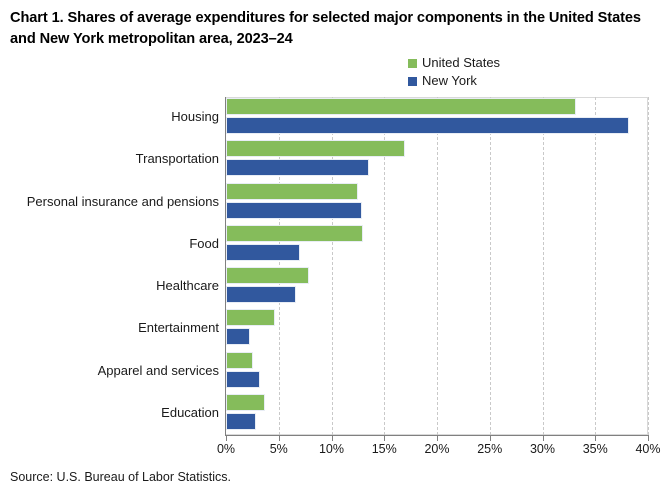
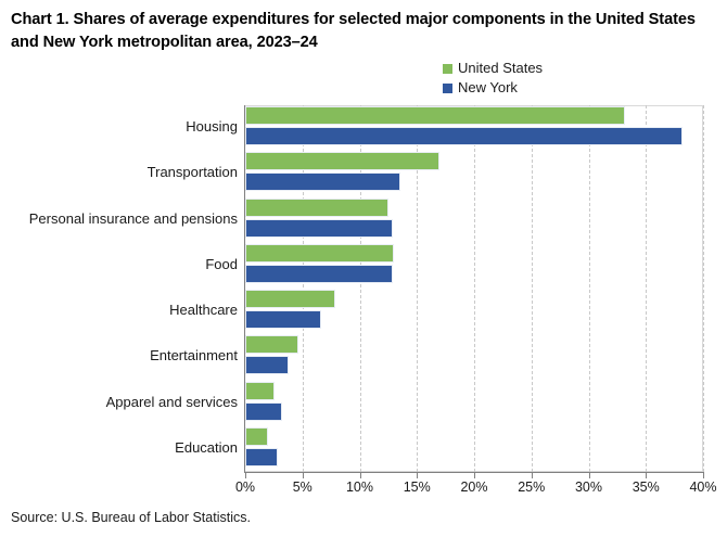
New York/Food: 7.0% -> 12.9%
New York/Entertainment: 2.3% -> 3.8%
United States/Education: 3.7% -> 2.0%
